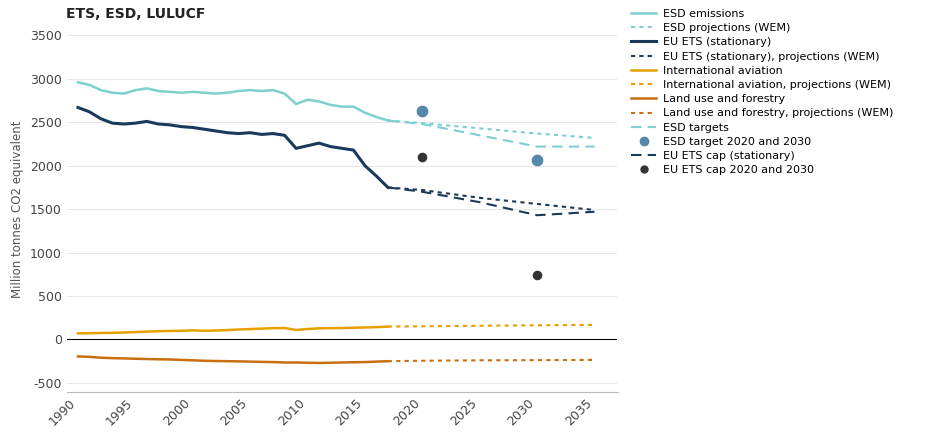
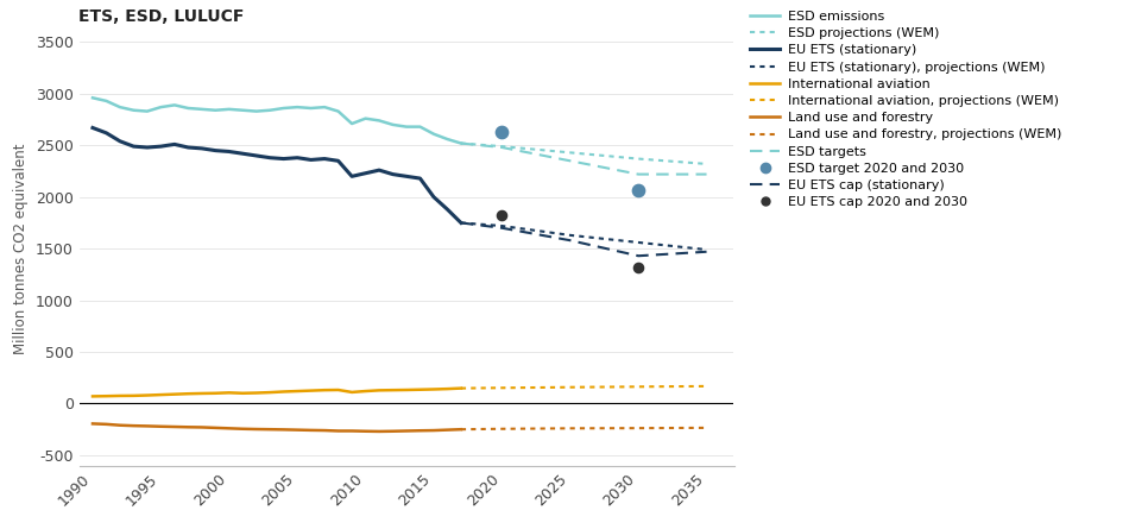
EU ETS cap 2020 and 2030/2020: 2100 -> 1820
EU ETS cap 2020 and 2030/2030: 740 -> 1320
